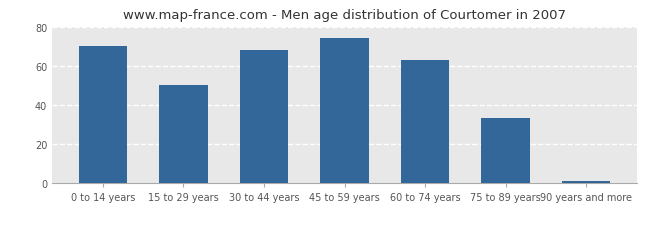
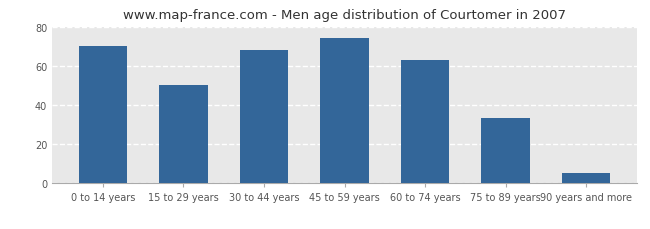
90 years and more: 1 -> 5
